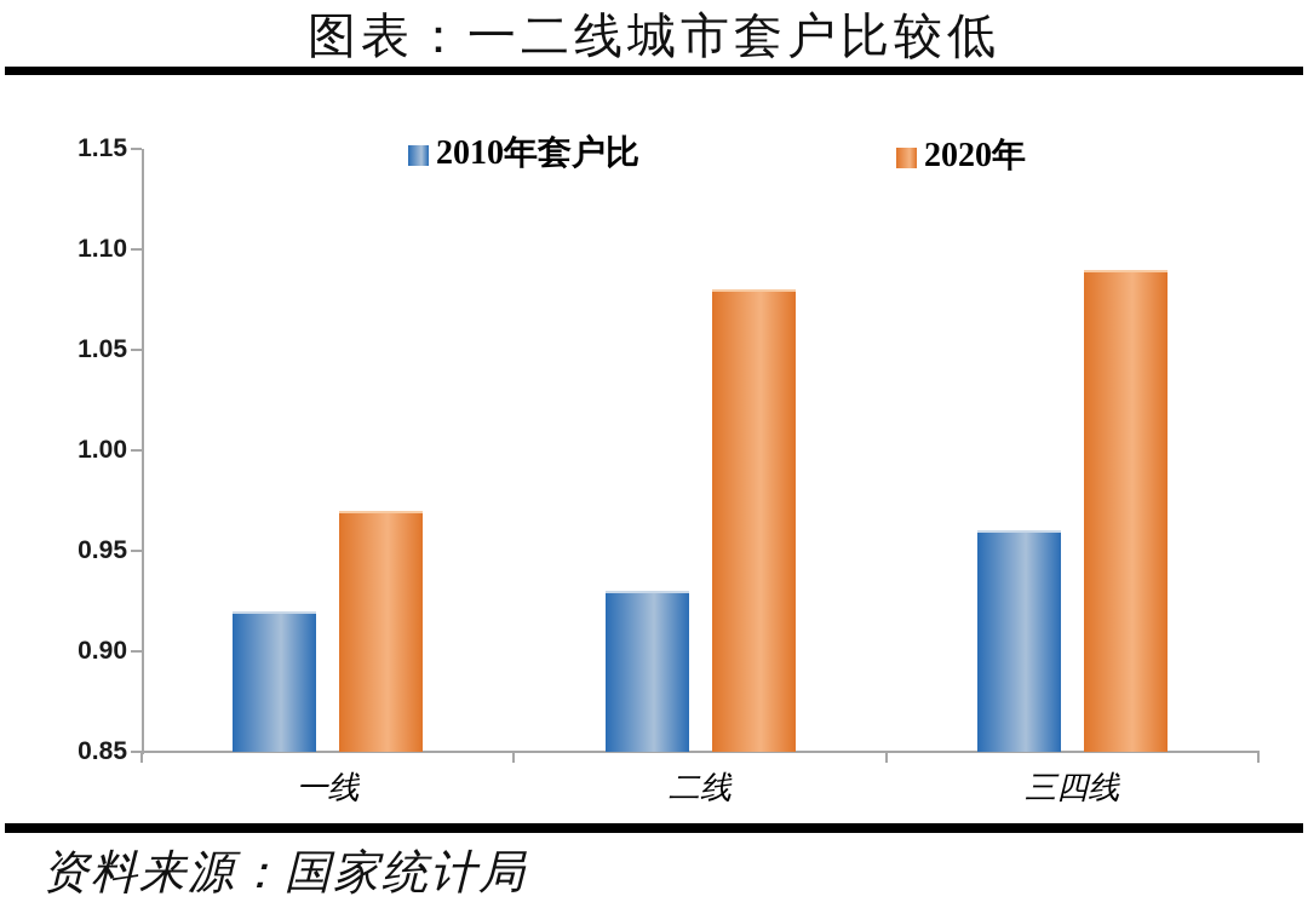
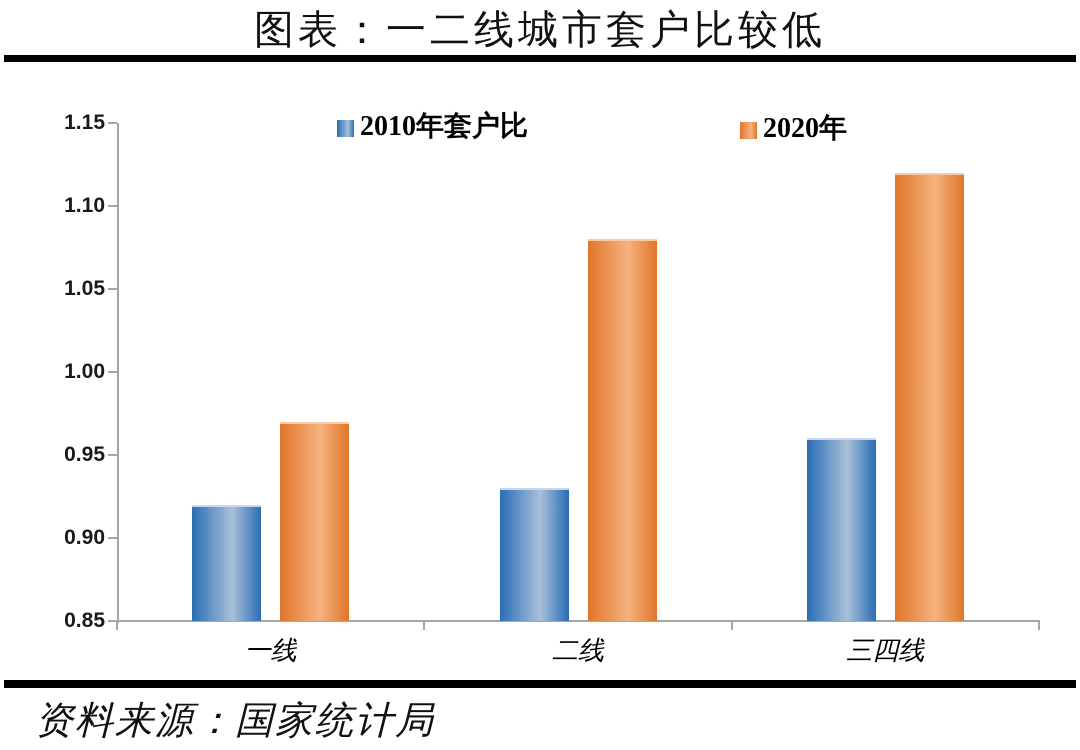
2020年/三四线: 1.09 -> 1.12
